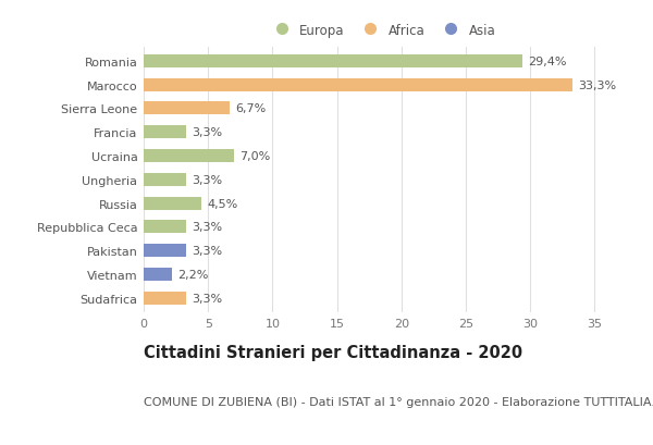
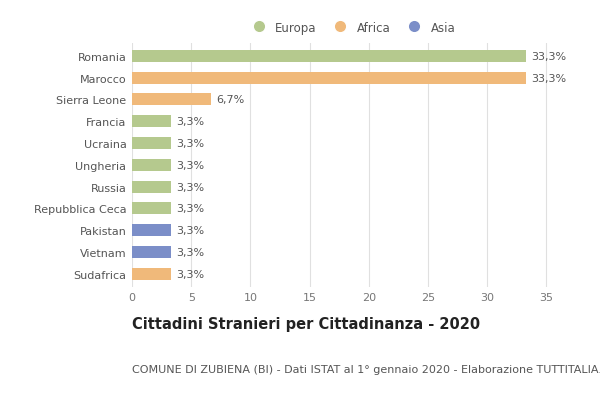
Romania: 29,4% -> 33,3%
Ucraina: 7,0% -> 3,3%
Russia: 4,5% -> 3,3%
Vietnam: 2,2% -> 3,3%
